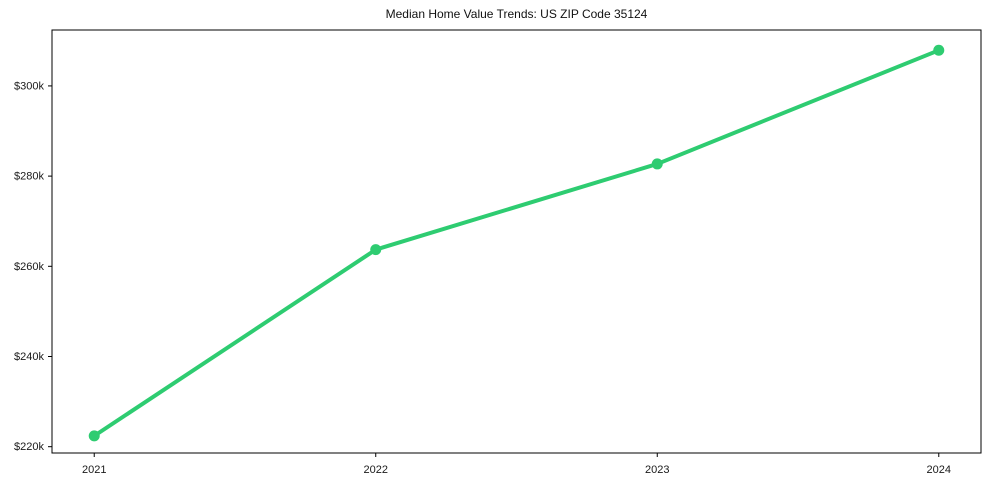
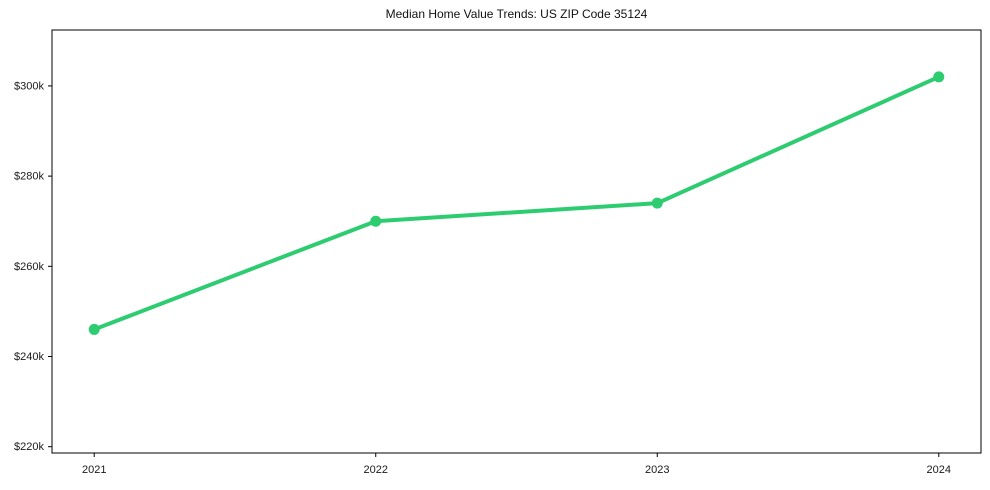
2021: $222k -> $246k
2022: $264k -> $270k
2023: $283k -> $274k
2024: $308k -> $302k
